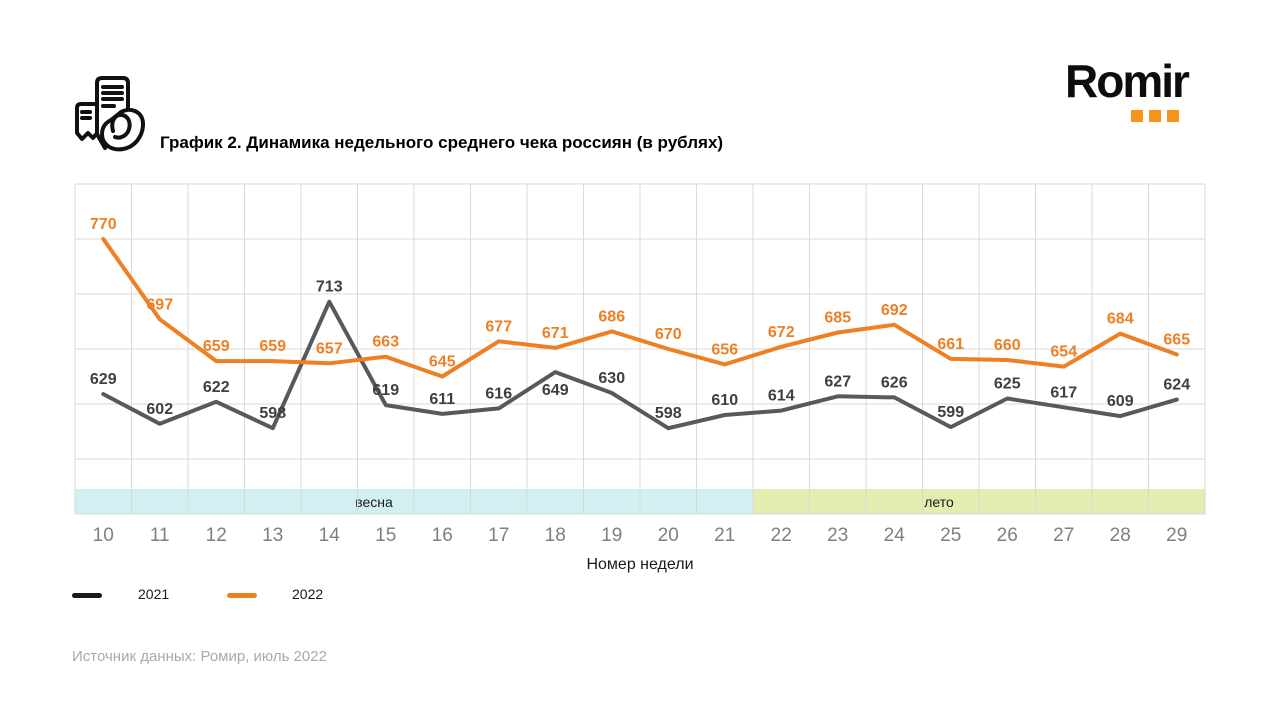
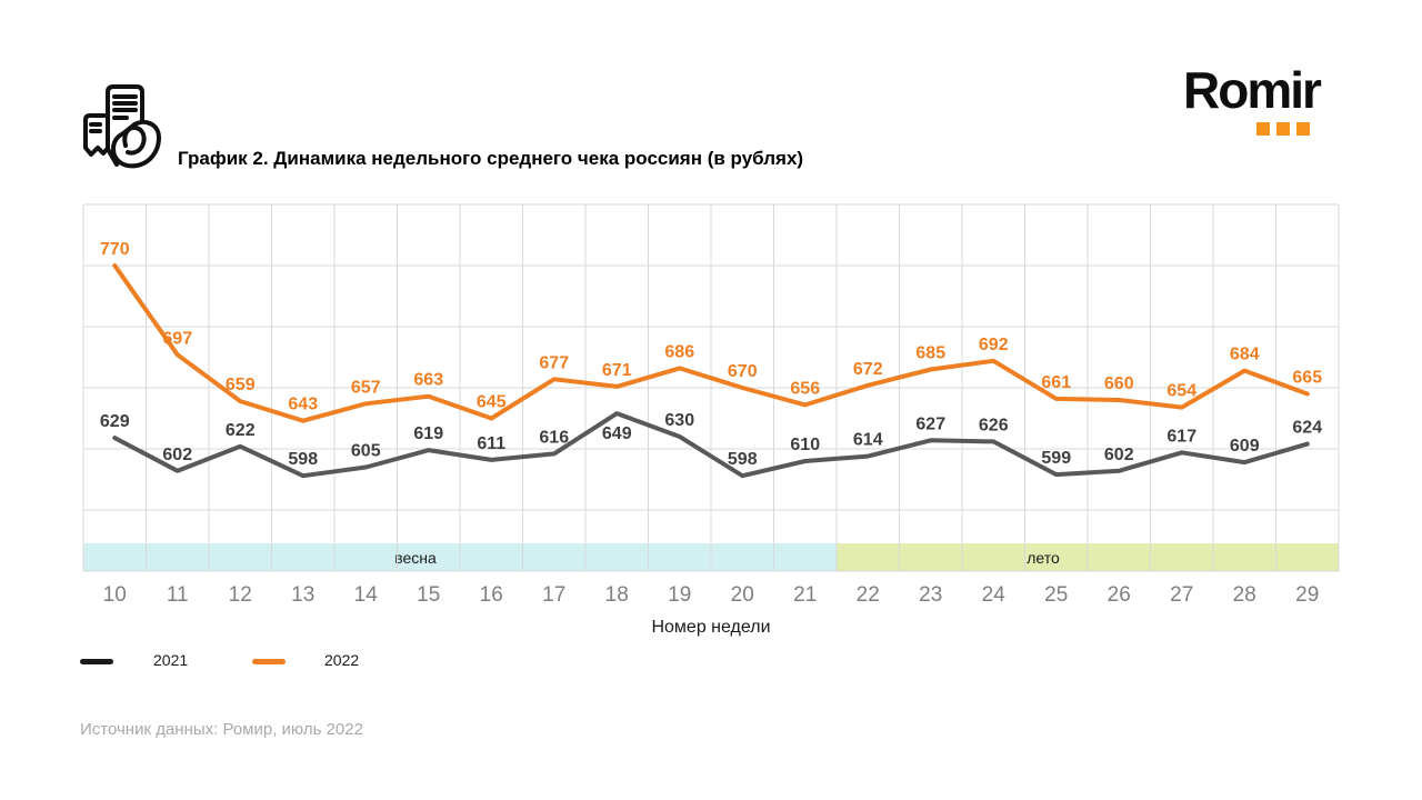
2022/13: 659 -> 643
2021/14: 713 -> 605
2021/26: 625 -> 602
